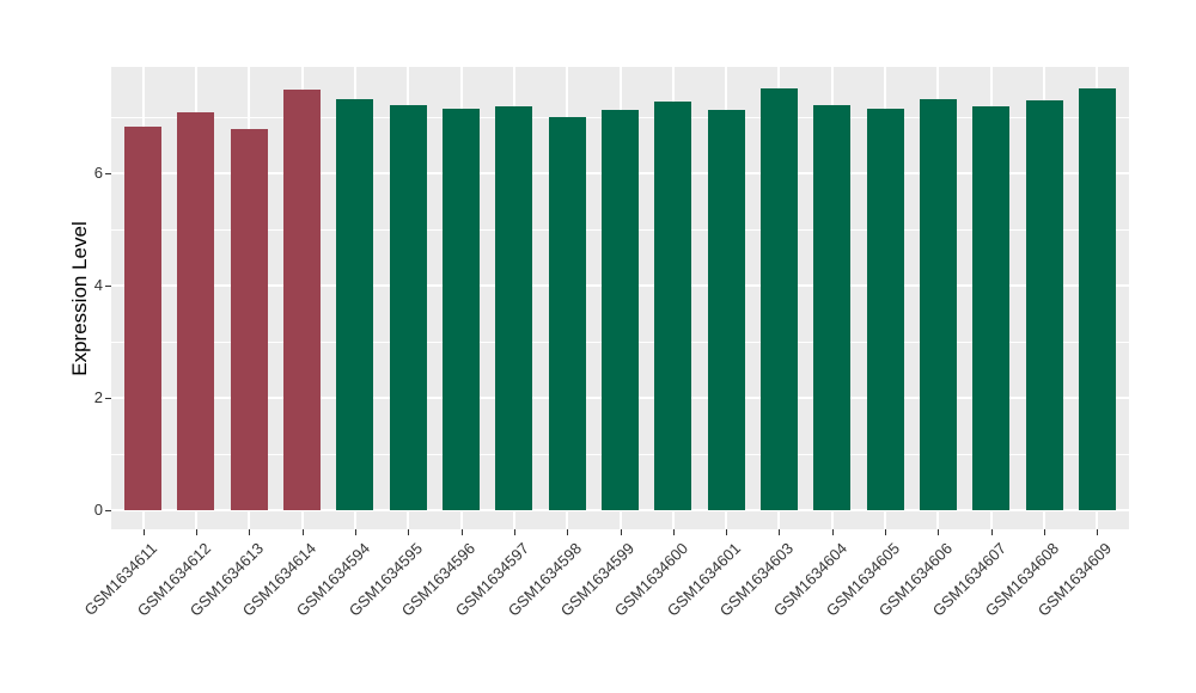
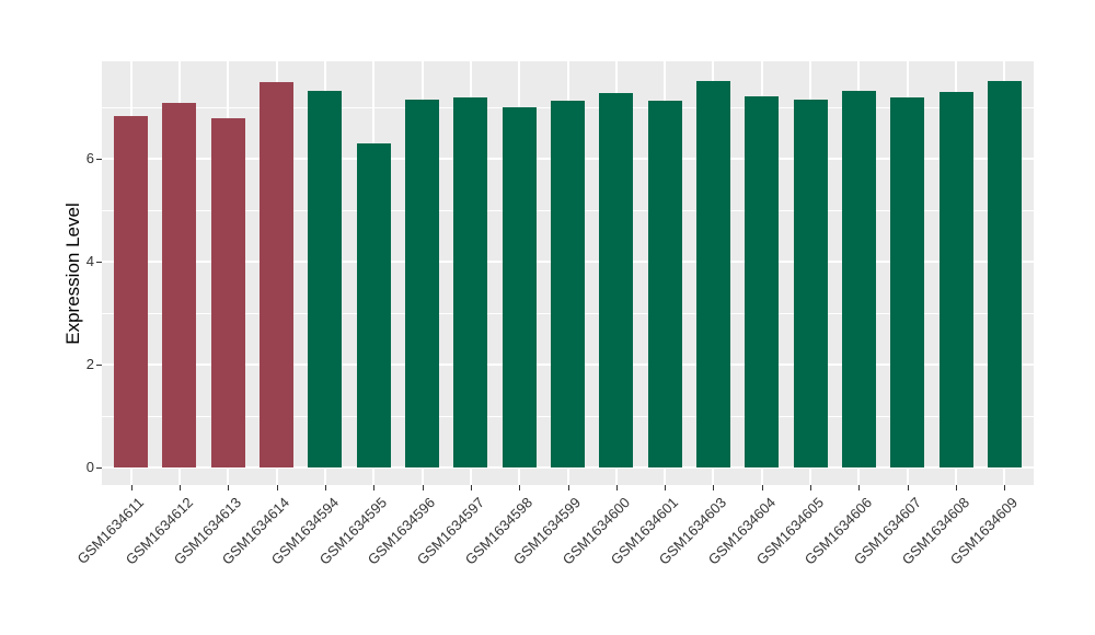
GSM1634595: 7.2 -> 6.3
